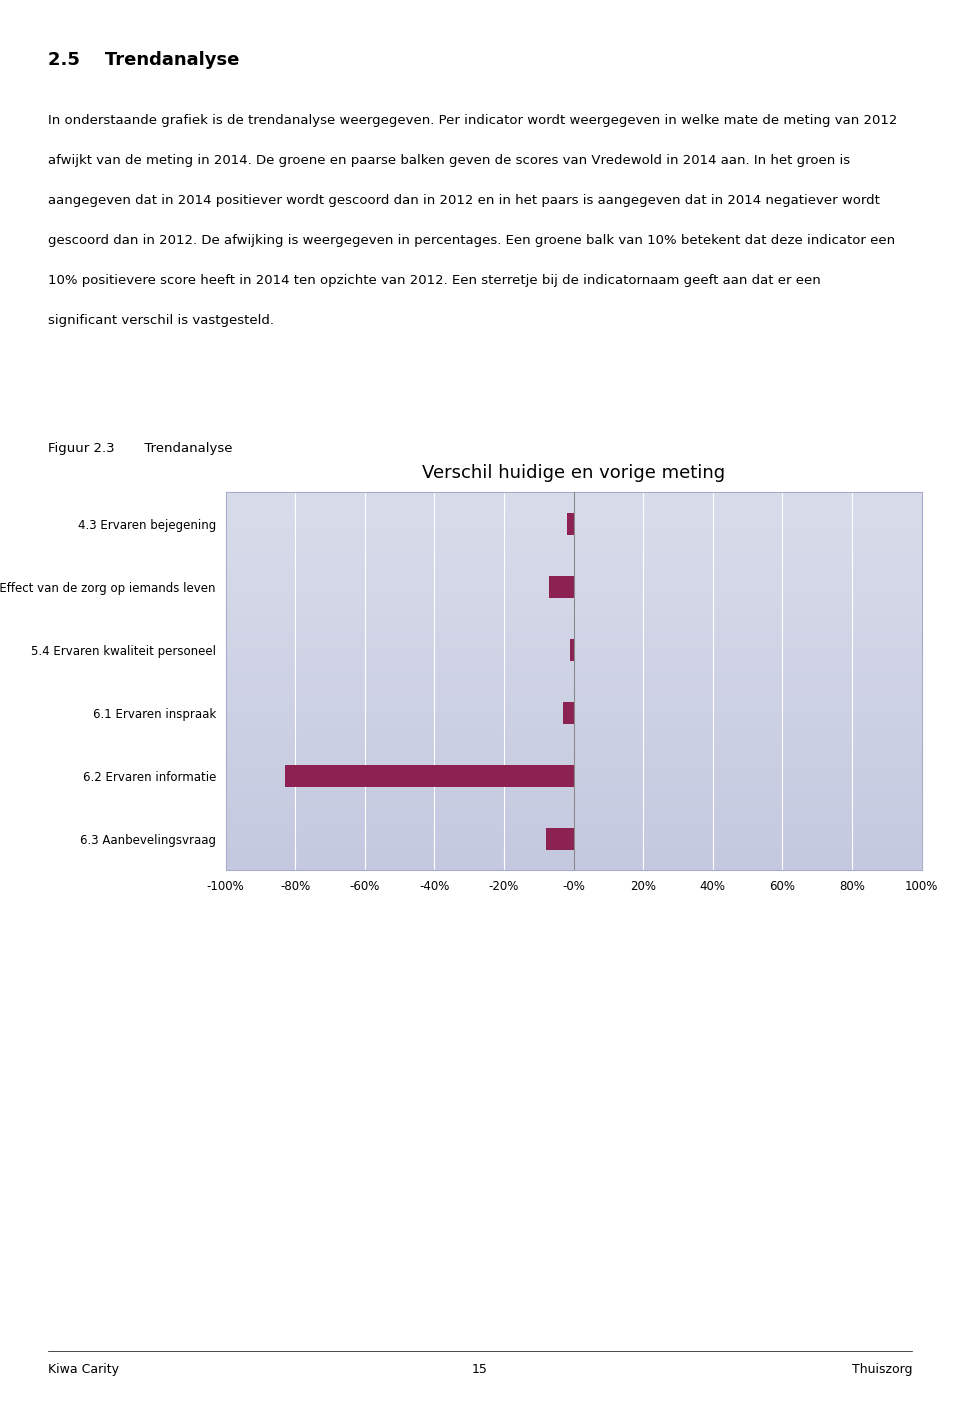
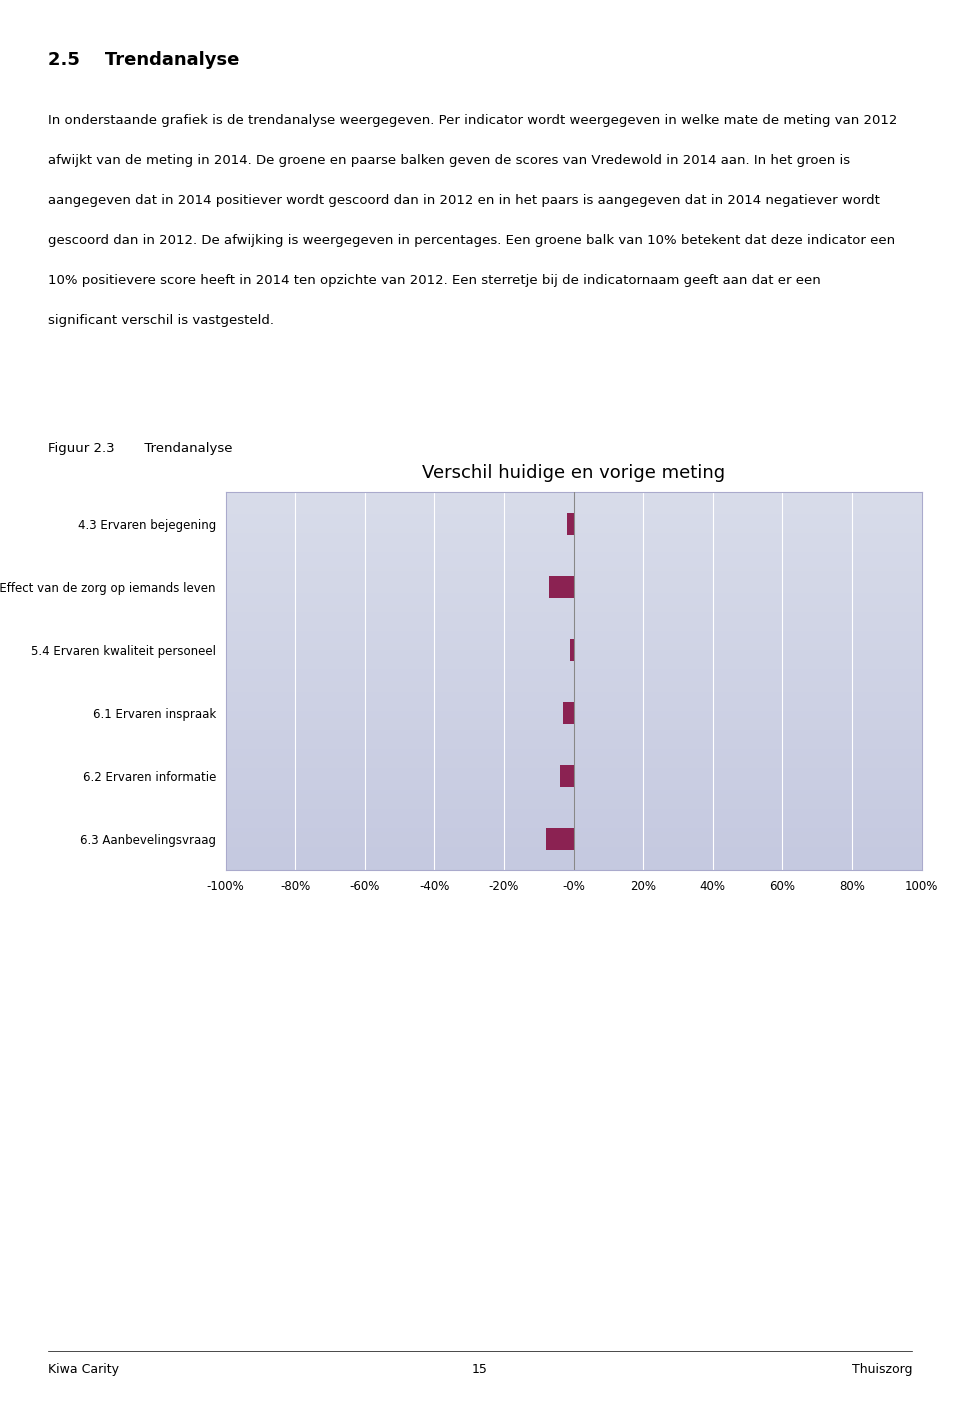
6.2 Ervaren informatie: -83% -> -4%
